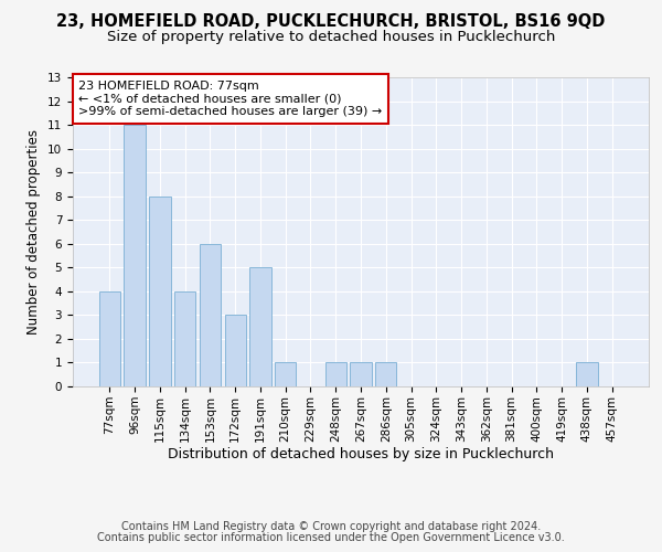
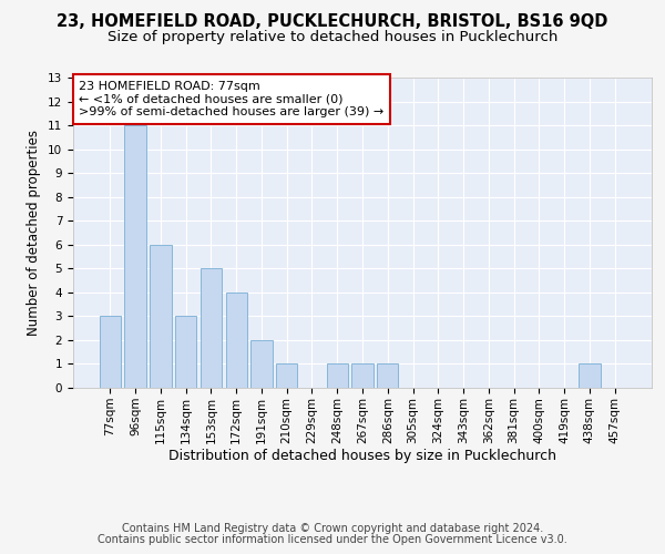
77sqm: 4 -> 3
115sqm: 8 -> 6
134sqm: 4 -> 3
153sqm: 6 -> 5
172sqm: 3 -> 4
191sqm: 5 -> 2
